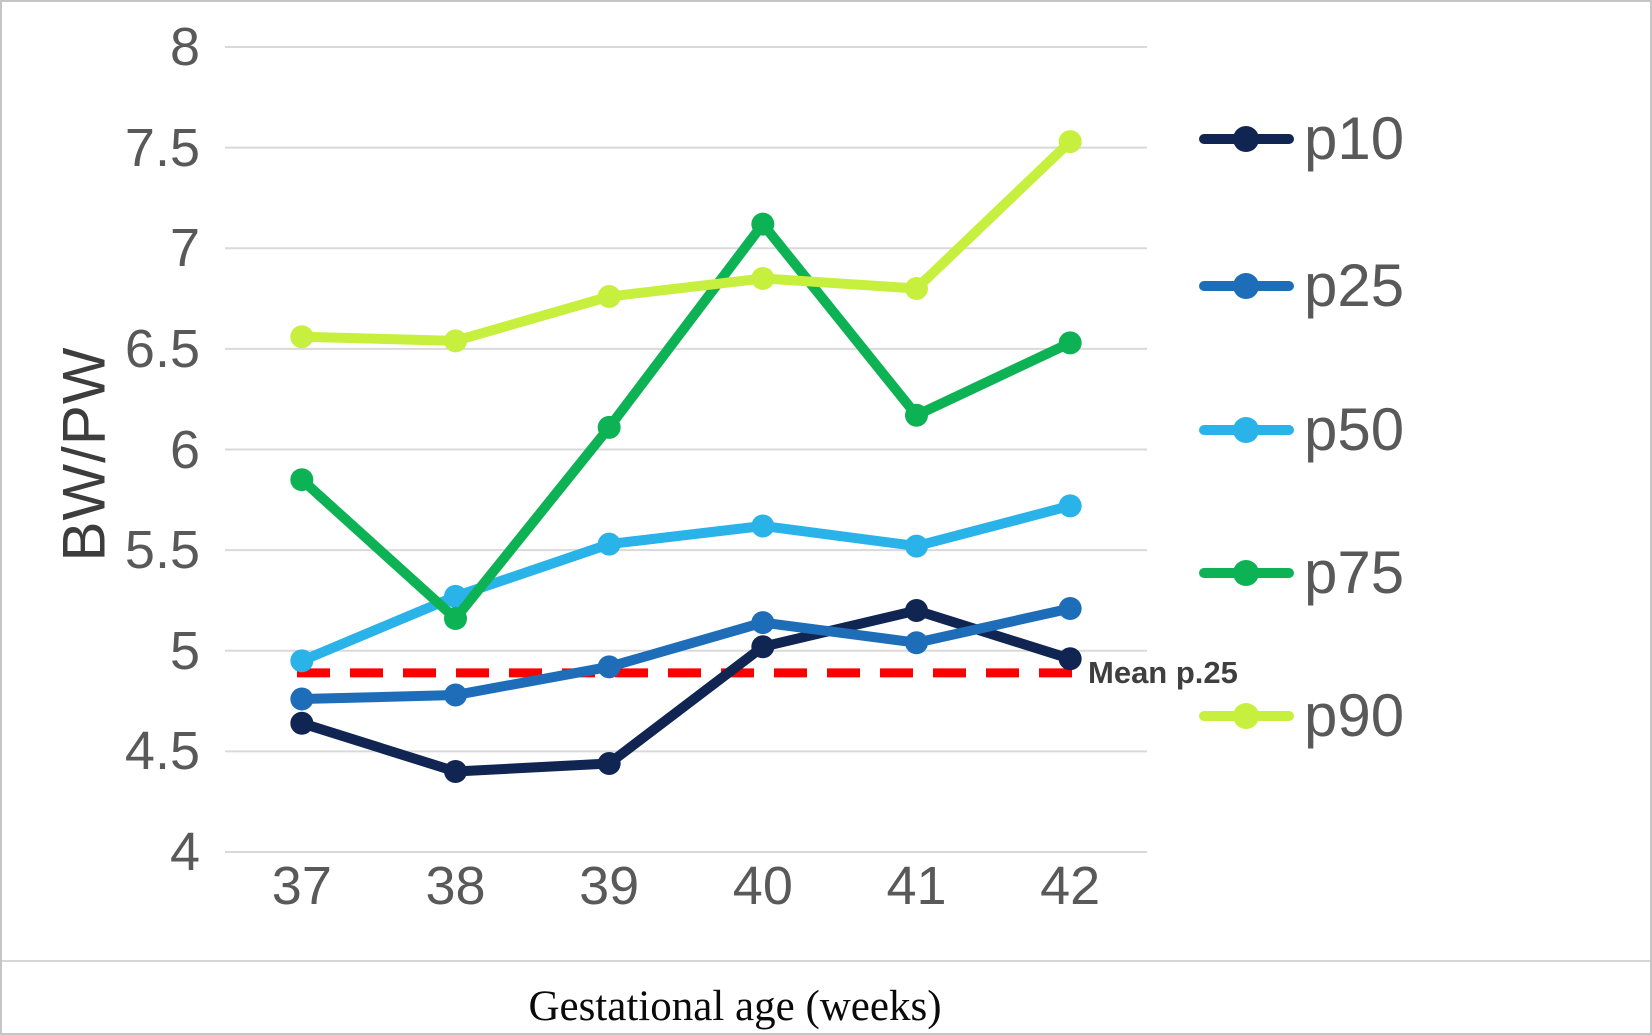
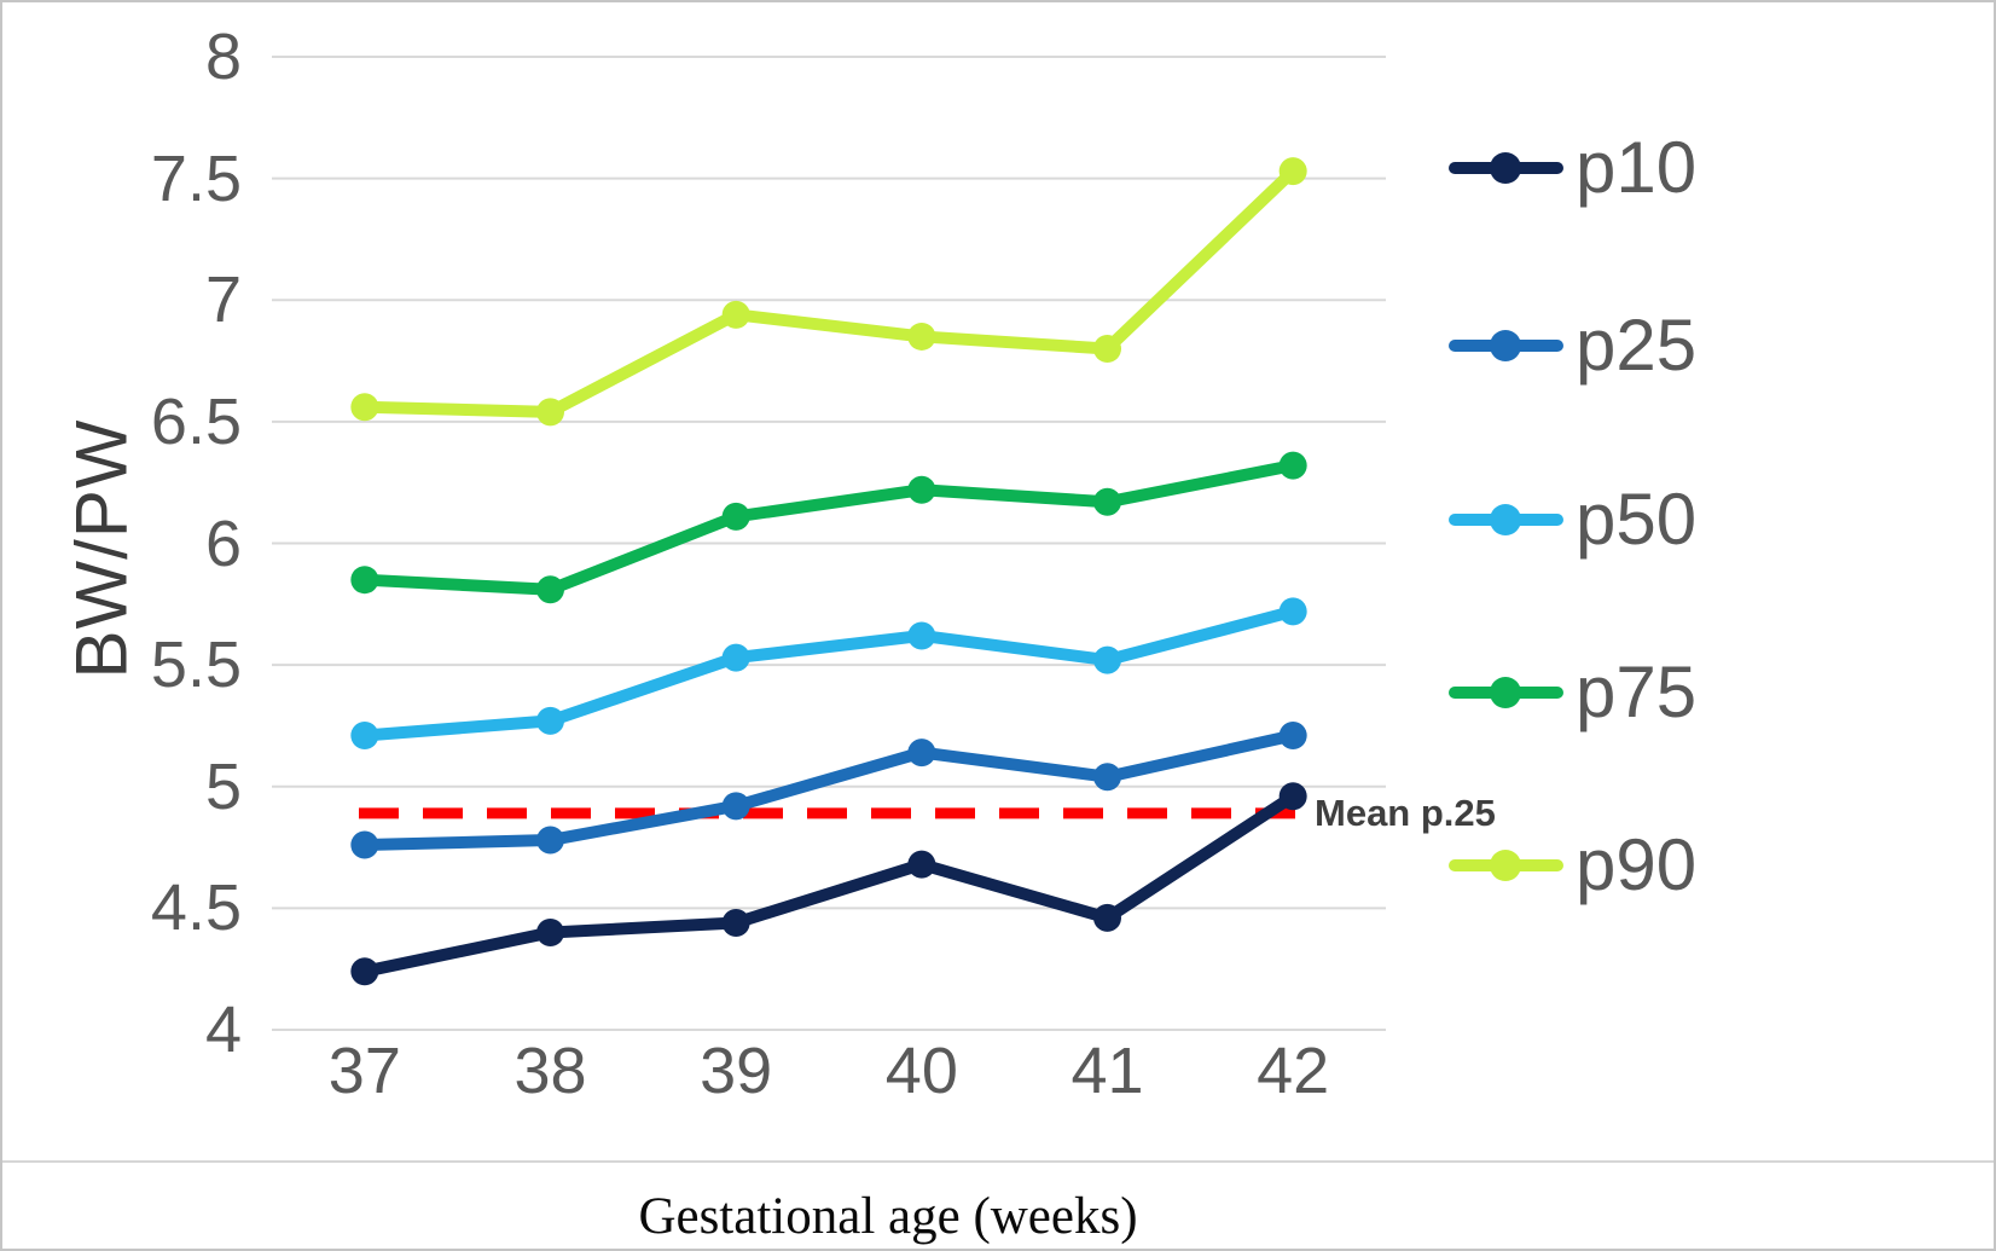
p10/37: 4.64 -> 4.24
p50/37: 4.95 -> 5.21
p75/38: 5.16 -> 5.81
p90/39: 6.76 -> 6.94
p10/40: 5.02 -> 4.68
p75/40: 7.12 -> 6.22
p10/41: 5.20 -> 4.46
p75/42: 6.53 -> 6.32
